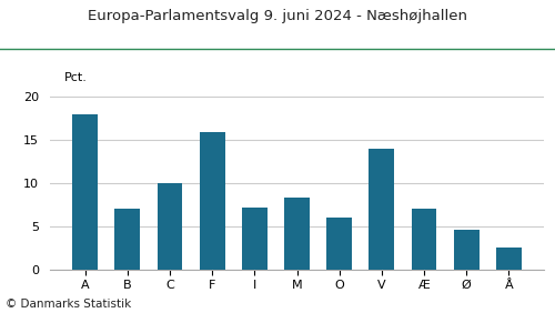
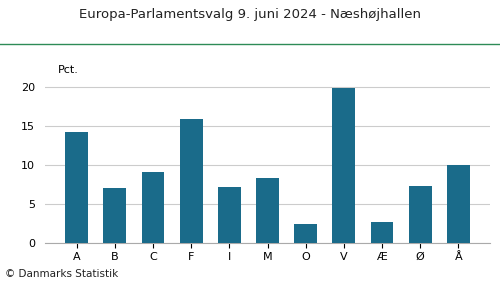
A: 17.9 -> 14.2
C: 9.9 -> 9.0
O: 6.0 -> 2.4
V: 13.9 -> 19.8
Æ: 7.0 -> 2.6
Ø: 4.5 -> 7.2
Å: 2.5 -> 10.0
